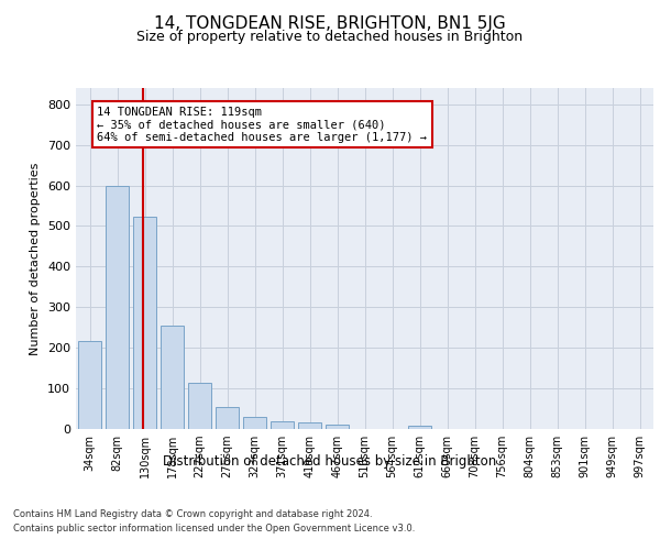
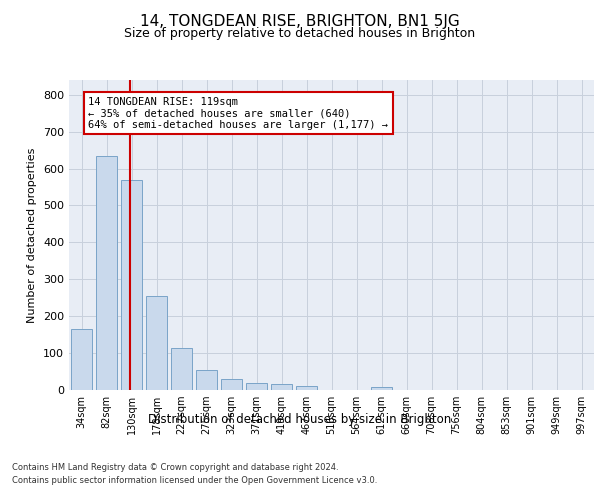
34sqm: 218 -> 165
82sqm: 600 -> 635
130sqm: 522 -> 570
